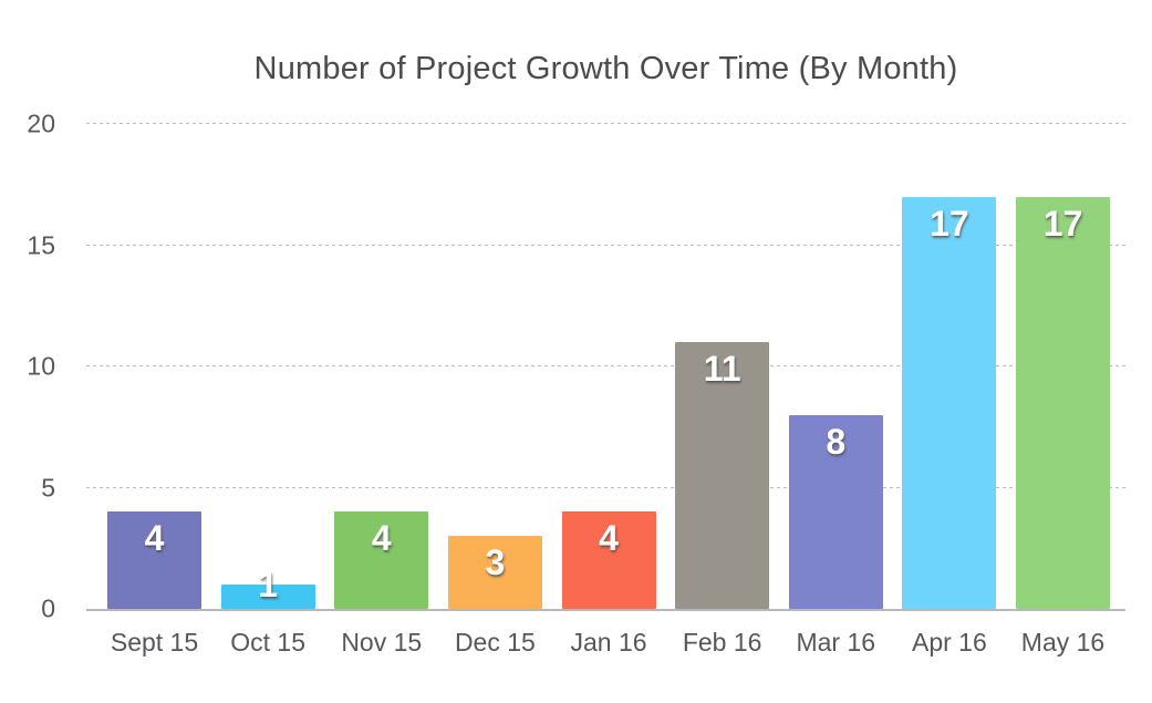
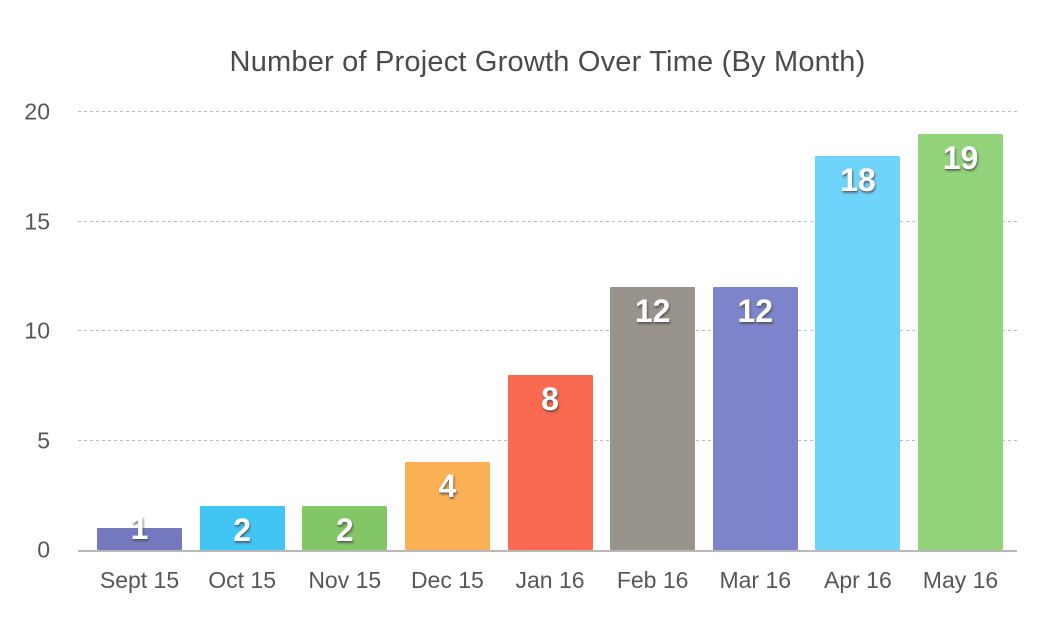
Sept 15: 4 -> 1
Oct 15: 1 -> 2
Nov 15: 4 -> 2
Dec 15: 3 -> 4
Jan 16: 4 -> 8
Feb 16: 11 -> 12
Mar 16: 8 -> 12
Apr 16: 17 -> 18
May 16: 17 -> 19
